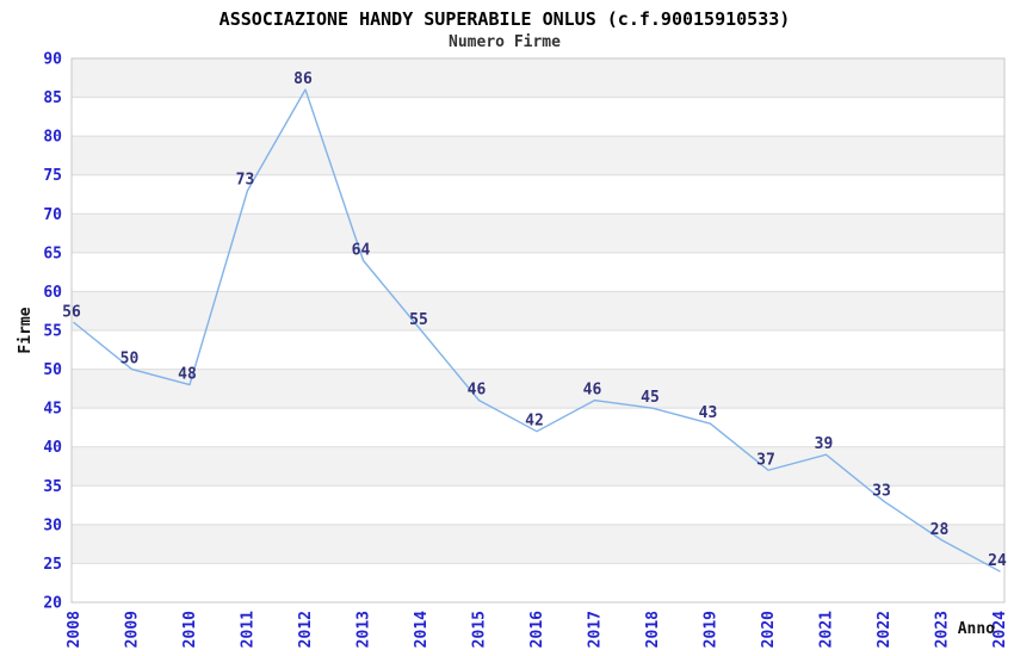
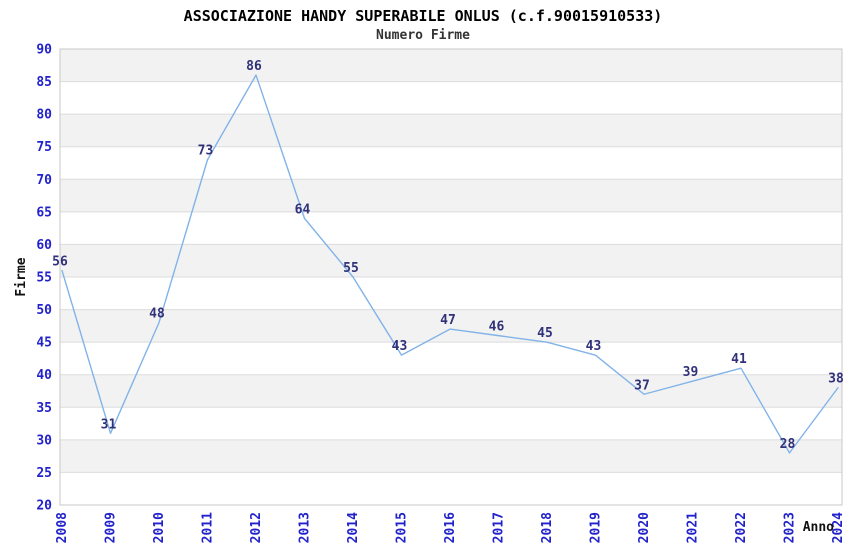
2009: 50 -> 31
2015: 46 -> 43
2016: 42 -> 47
2022: 33 -> 41
2024: 24 -> 38
